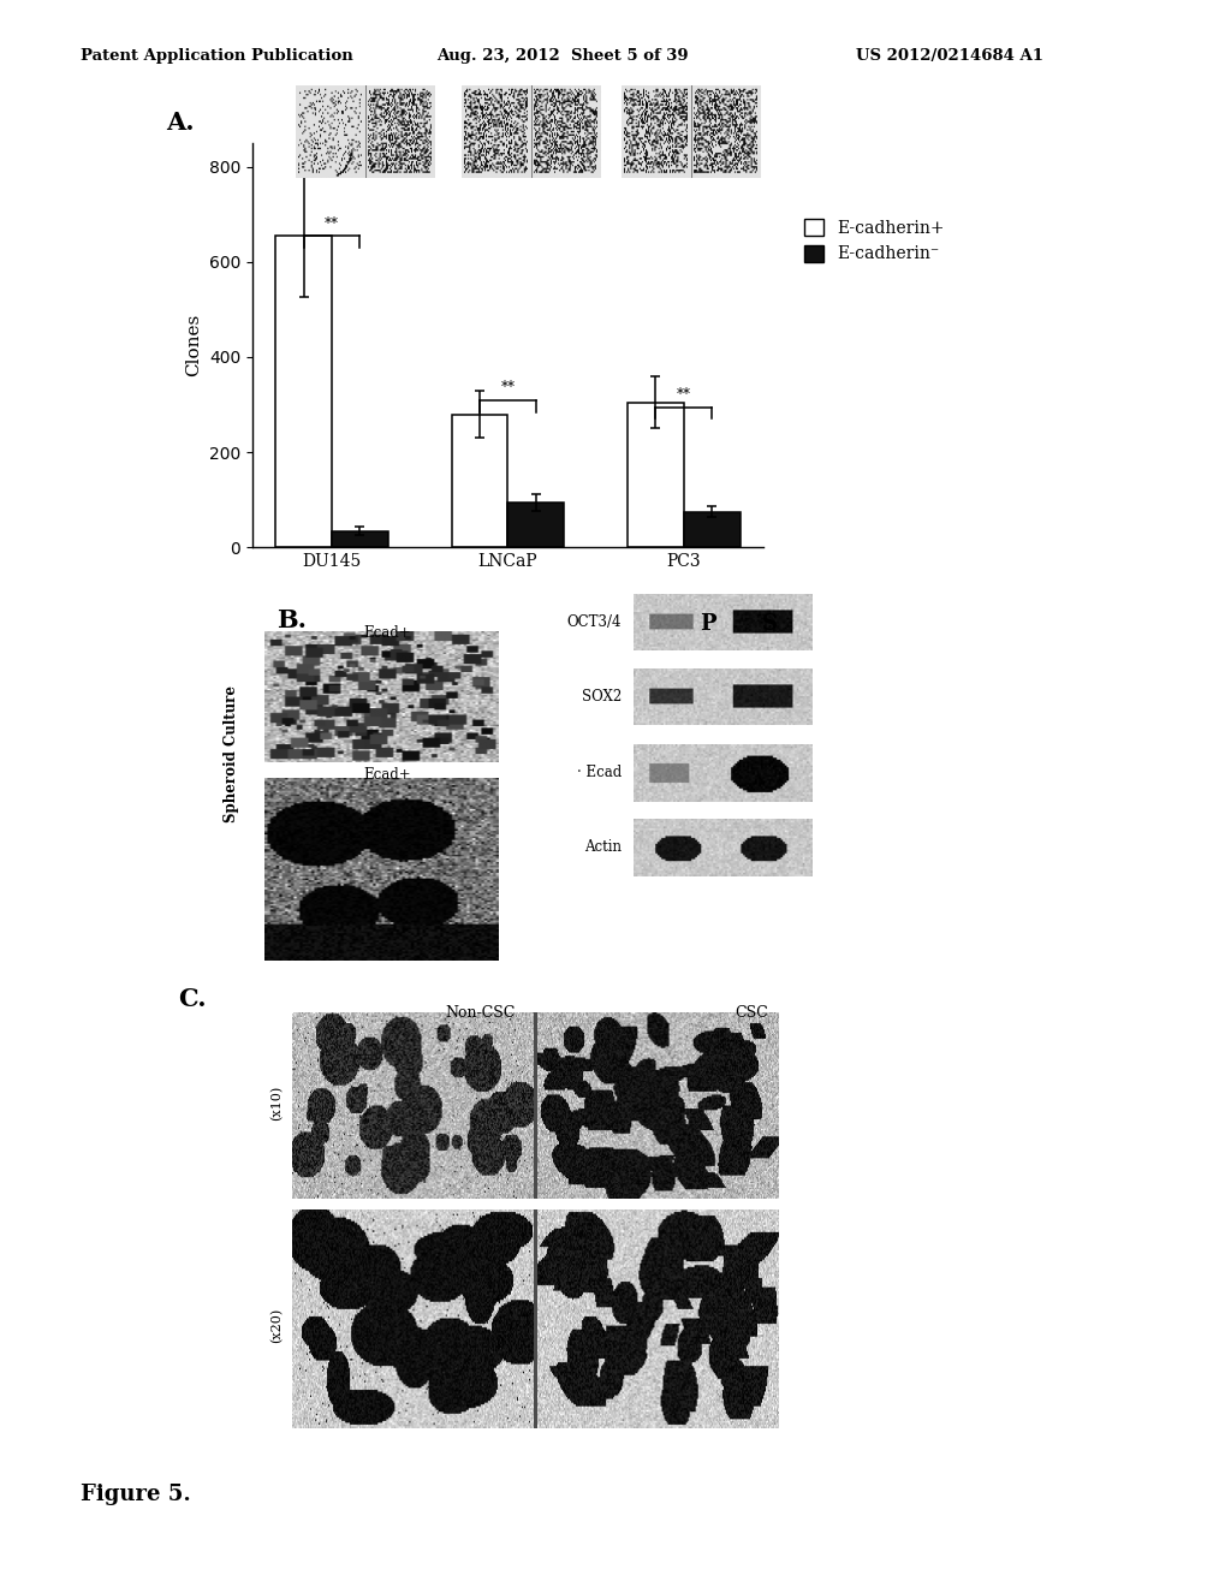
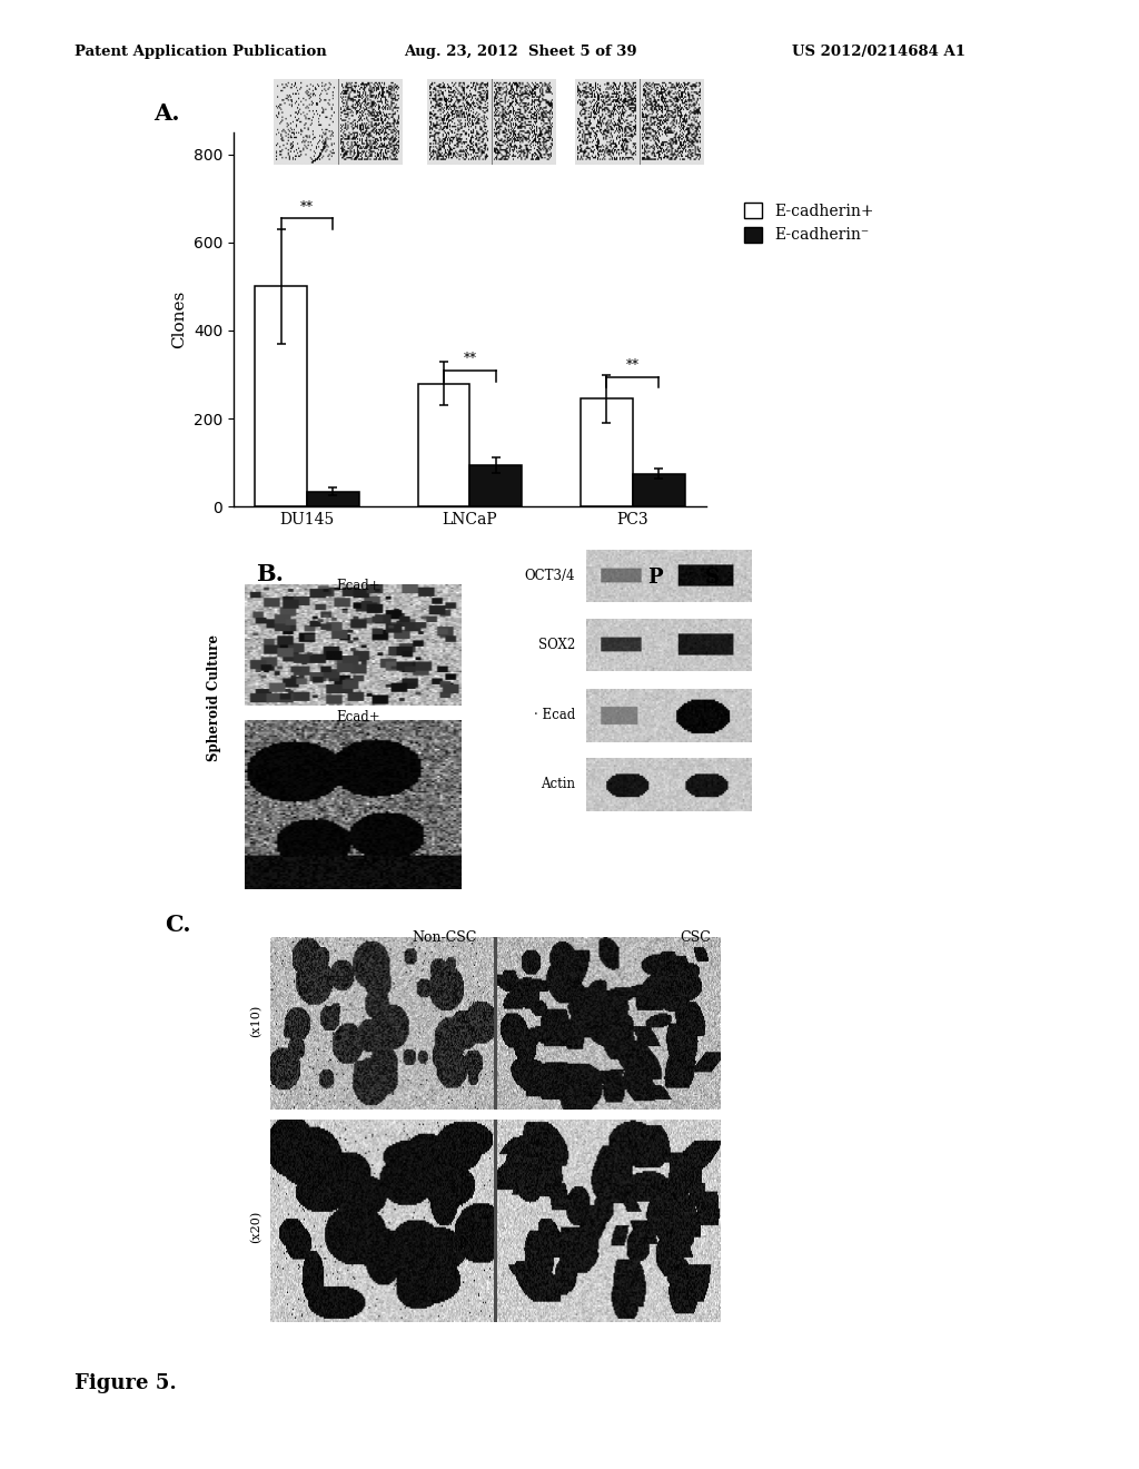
E-cadherin+/DU145: 655 -> 500
E-cadherin+/PC3: 305 -> 245
